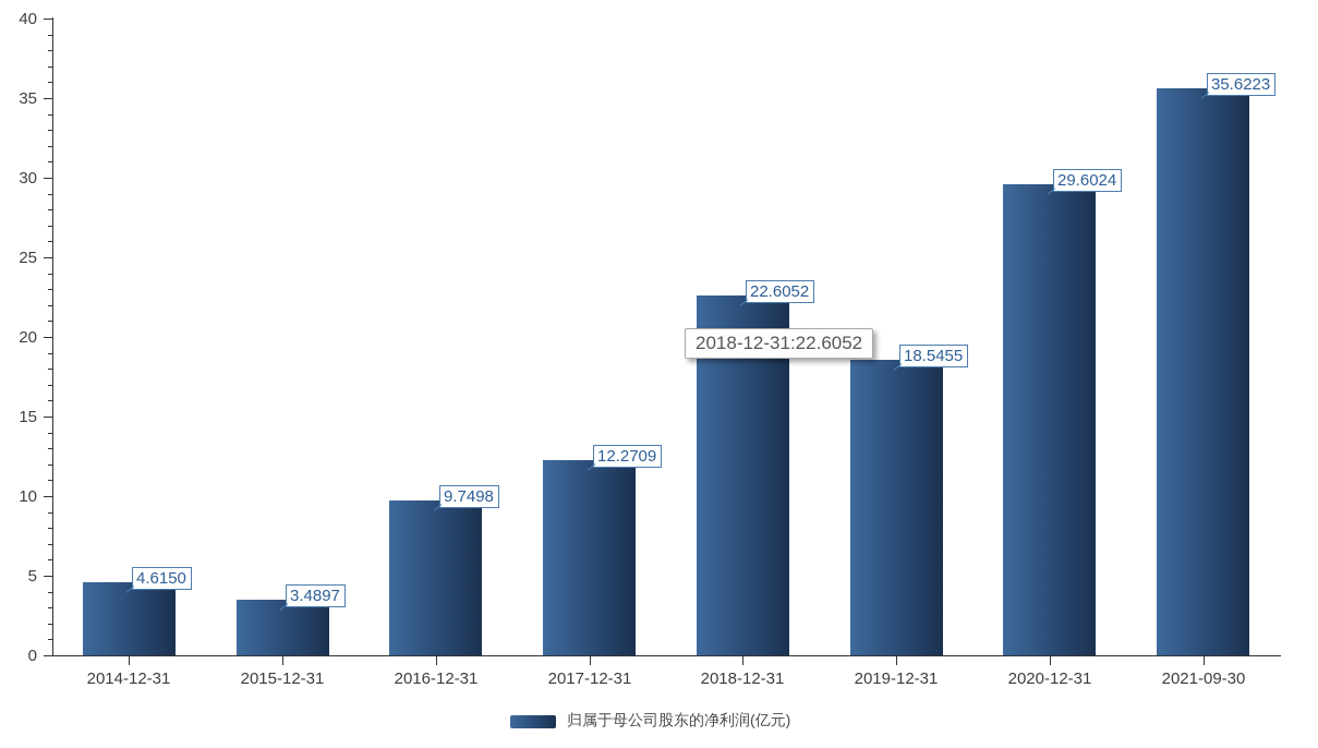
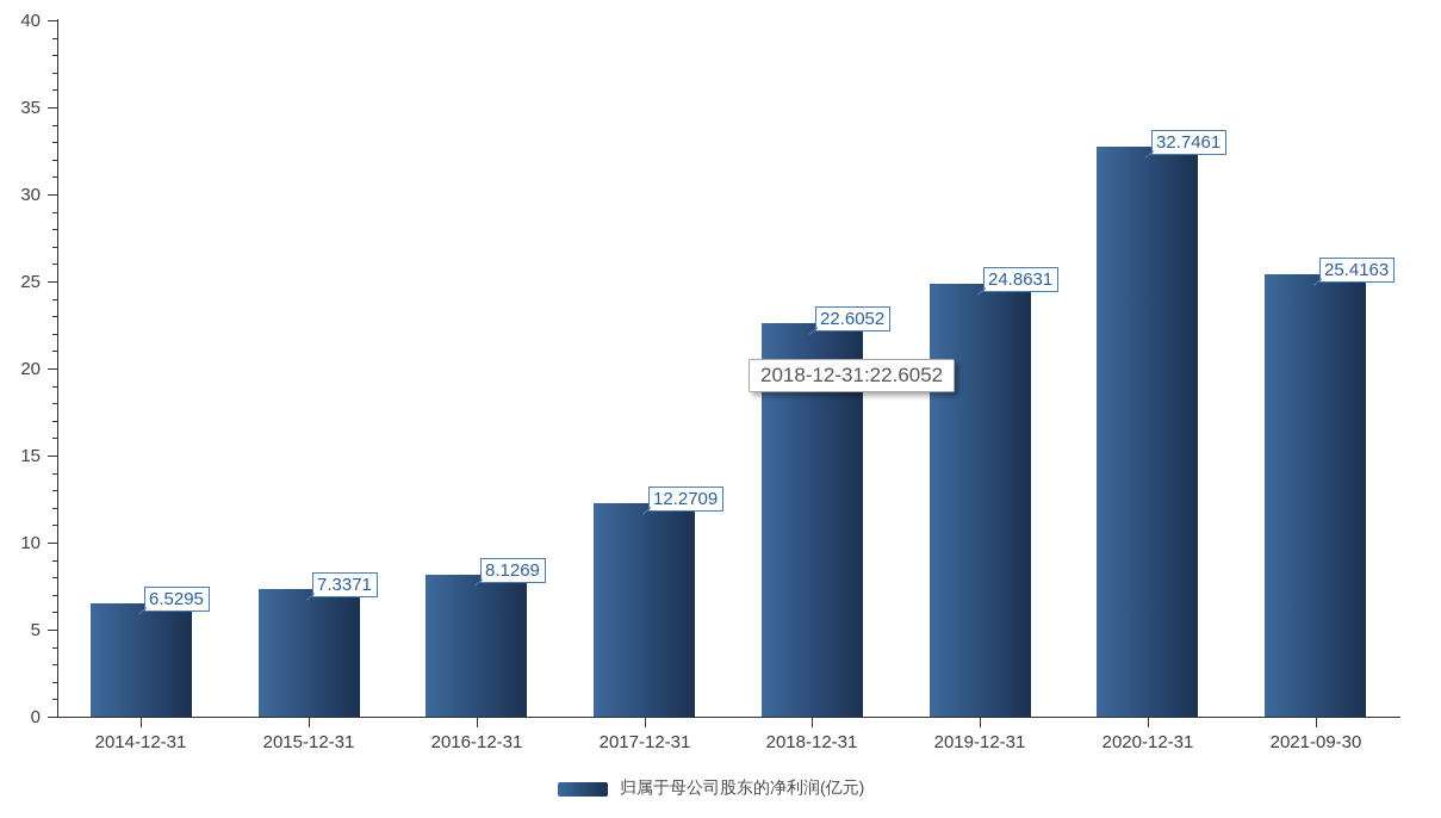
2014-12-31: 4.6150 -> 6.5295
2015-12-31: 3.4897 -> 7.3371
2016-12-31: 9.7498 -> 8.1269
2019-12-31: 18.5455 -> 24.8631
2020-12-31: 29.6024 -> 32.7461
2021-09-30: 35.6223 -> 25.4163
